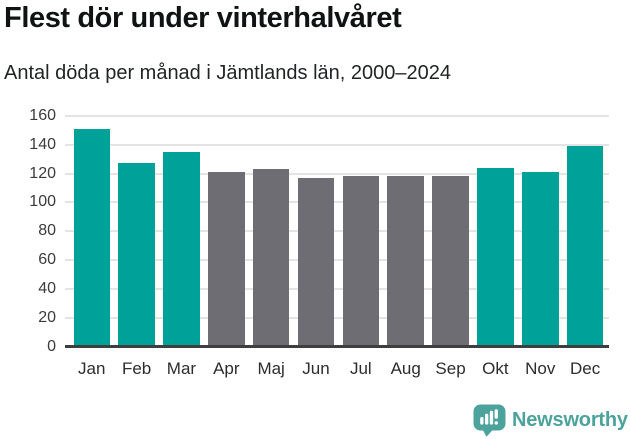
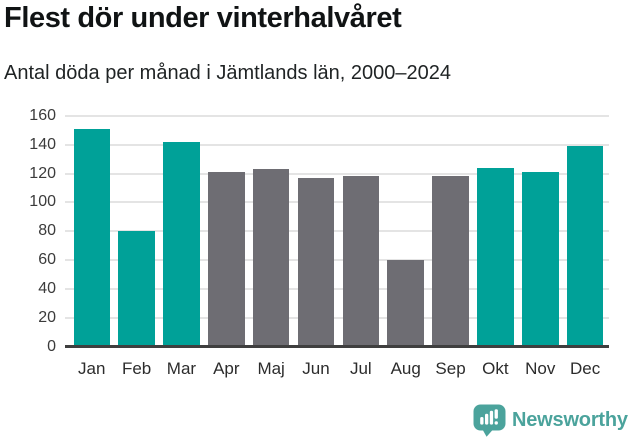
Feb: 127 -> 80
Mar: 135 -> 142
Aug: 118 -> 60
